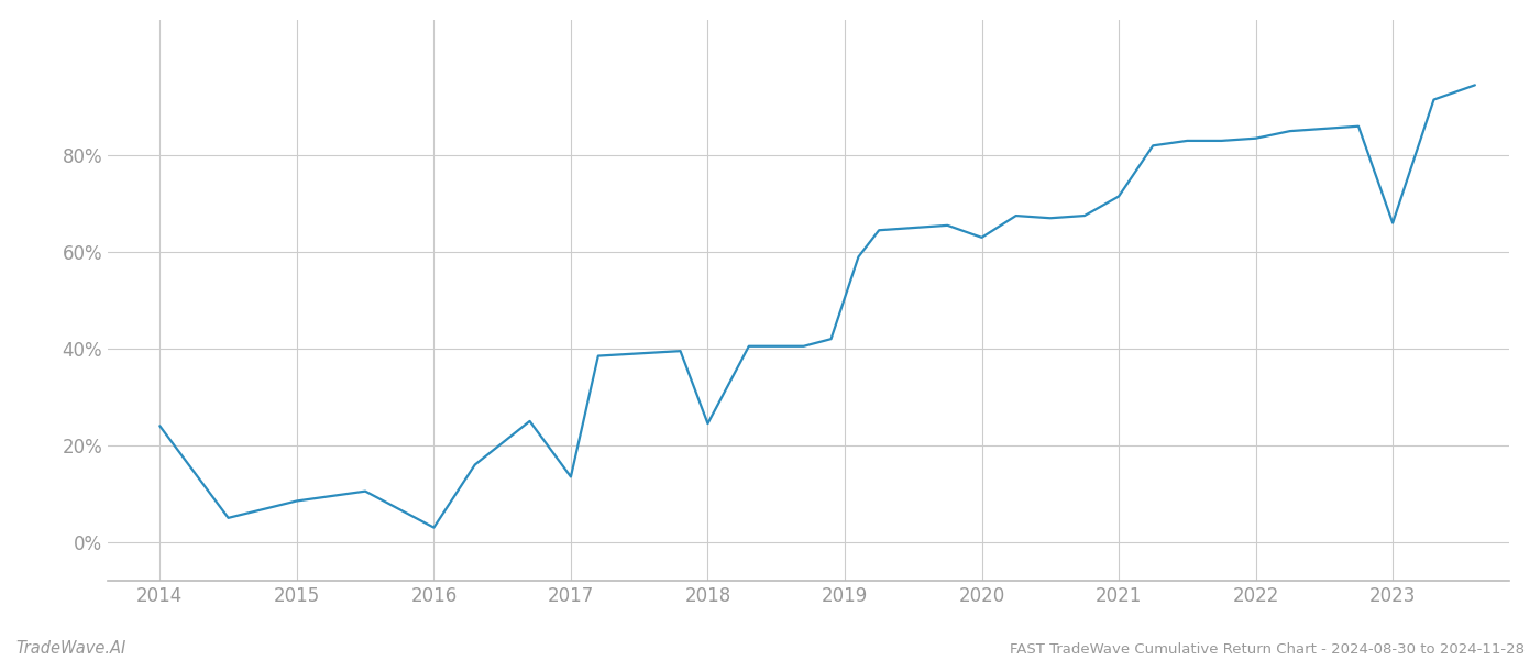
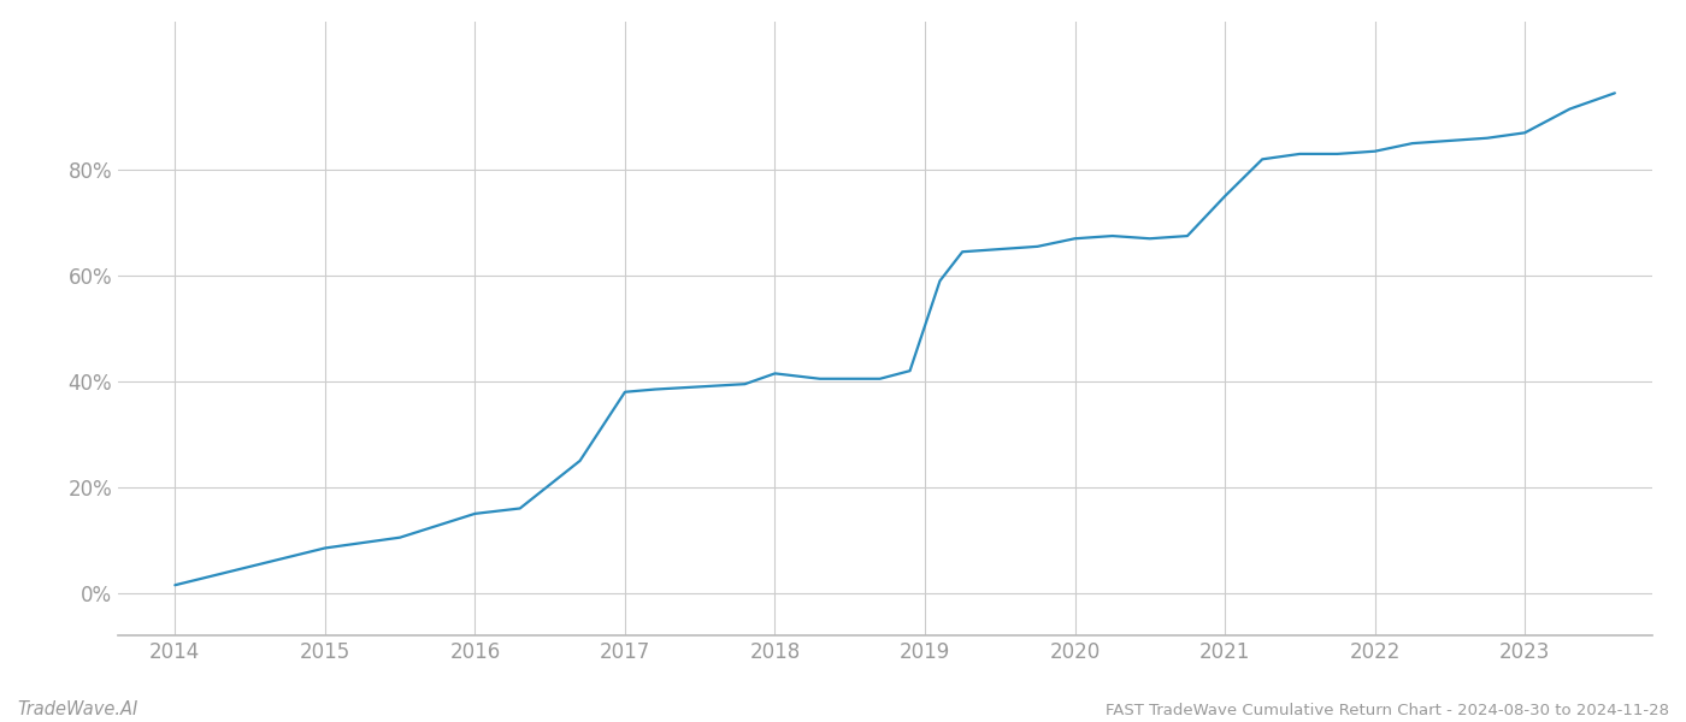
2014: 24.0% -> 1.5%
2016: 3.0% -> 15.0%
2017: 13.5% -> 38.0%
2018: 24.5% -> 41.5%
2020: 63.0% -> 67.0%
2021: 71.5% -> 75.0%
2023: 66.0% -> 87.0%
